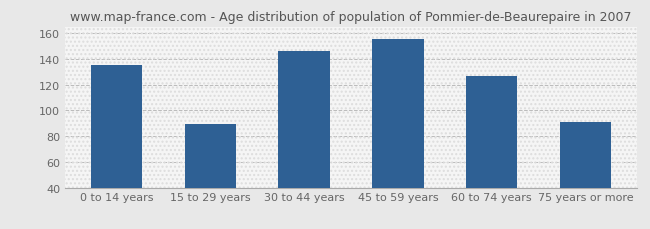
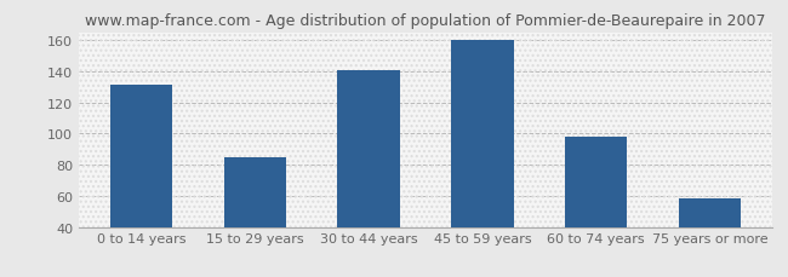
0 to 14 years: 135 -> 131
15 to 29 years: 89 -> 85
30 to 44 years: 146 -> 141
45 to 59 years: 155 -> 160
60 to 74 years: 127 -> 98
75 years or more: 91 -> 58
